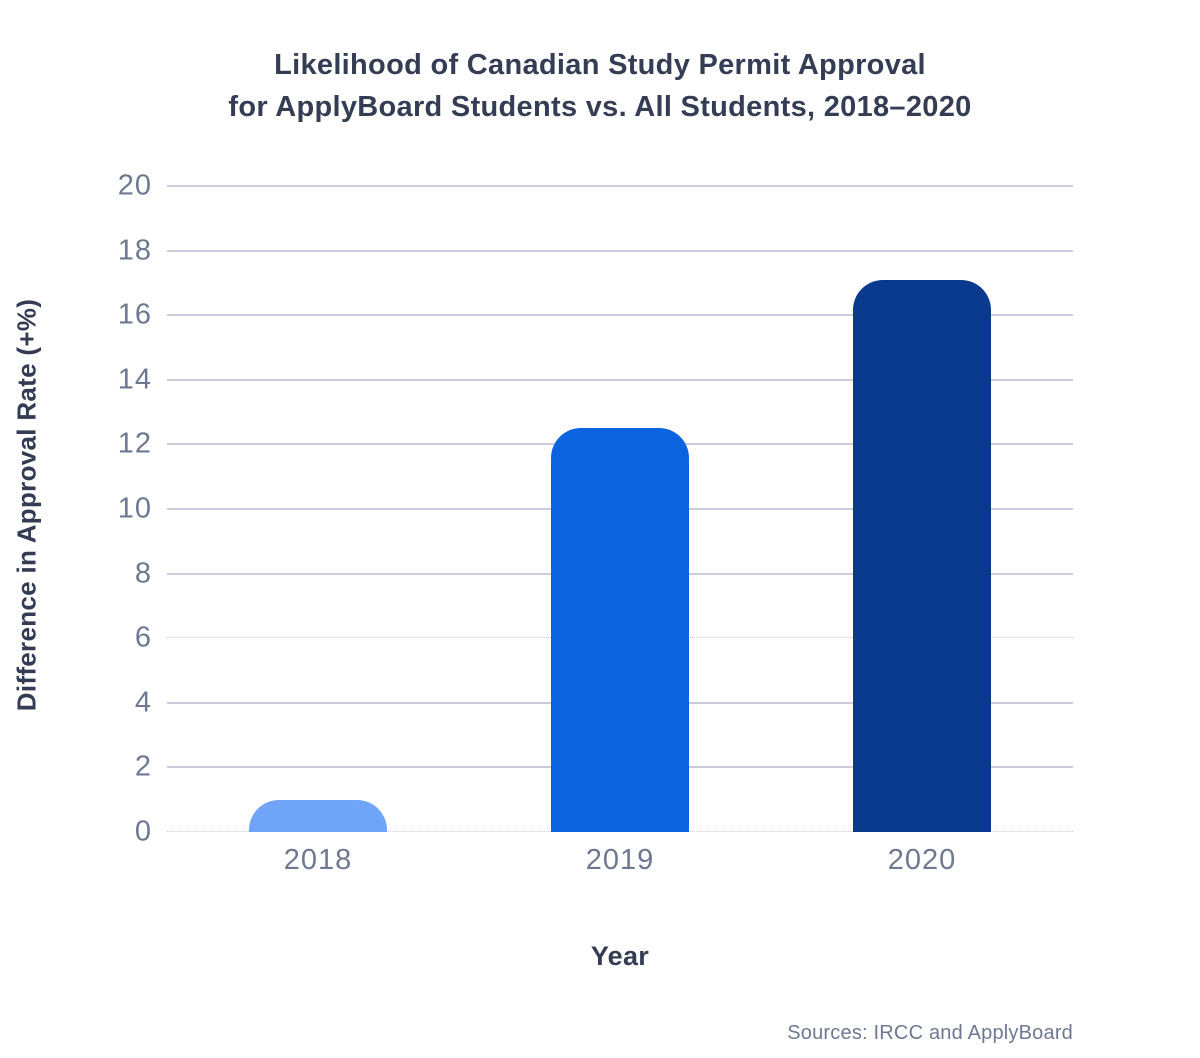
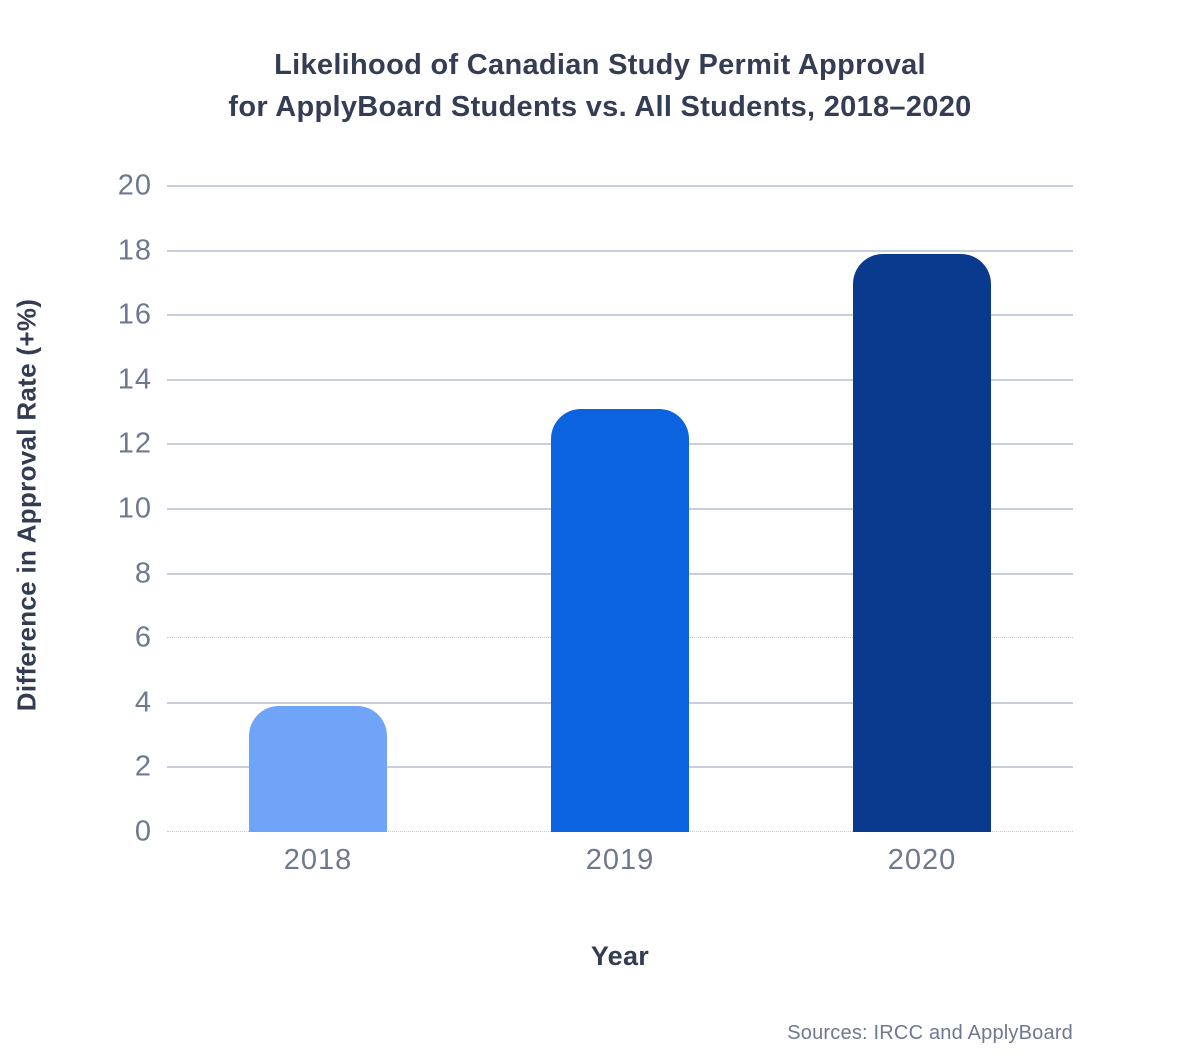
2018: 1.0 -> 3.9
2019: 12.5 -> 13.1
2020: 17.1 -> 17.9
